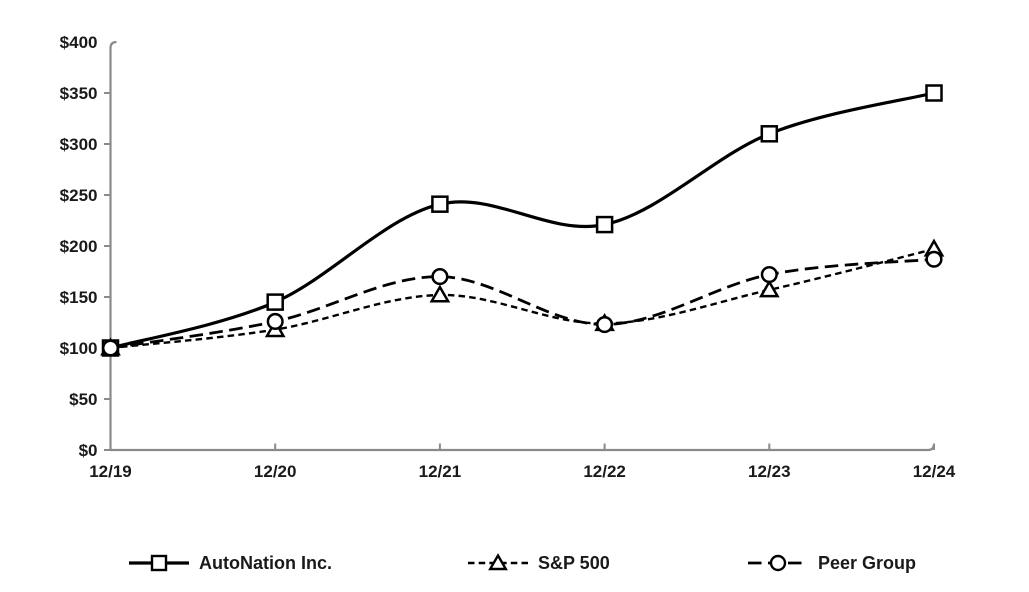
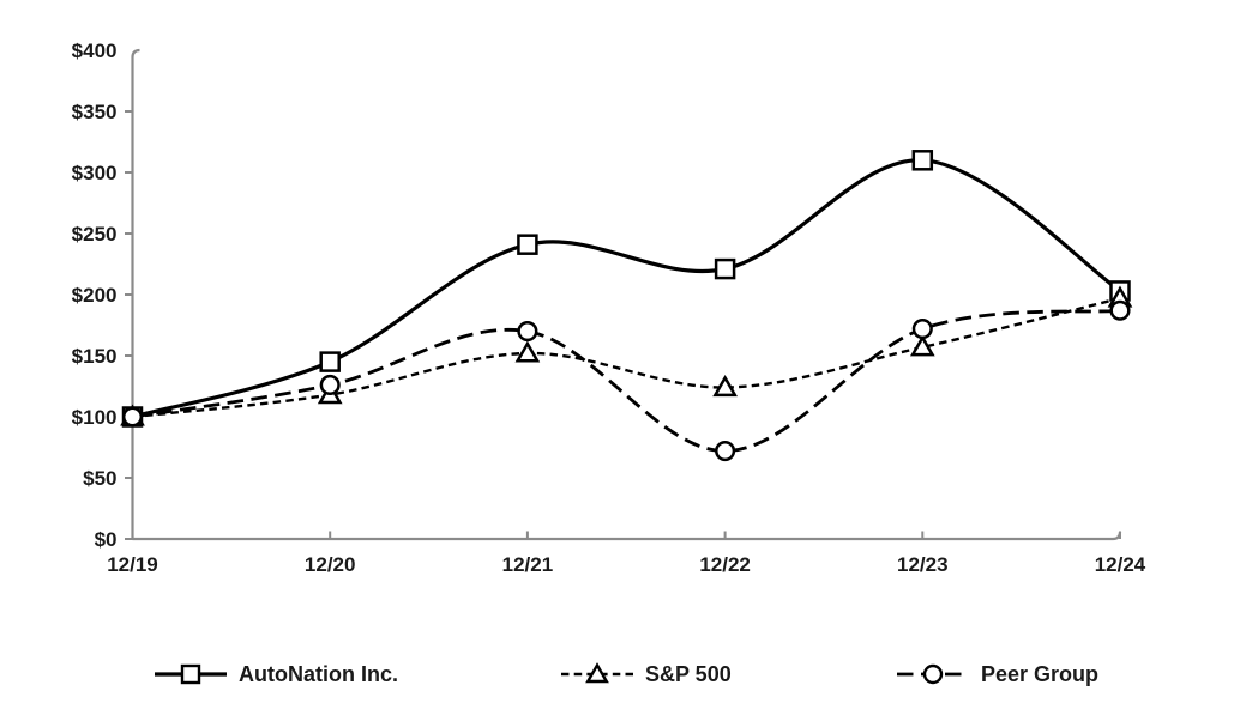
Peer Group/12/22: $123 -> $72
AutoNation Inc./12/24: $350 -> $203
